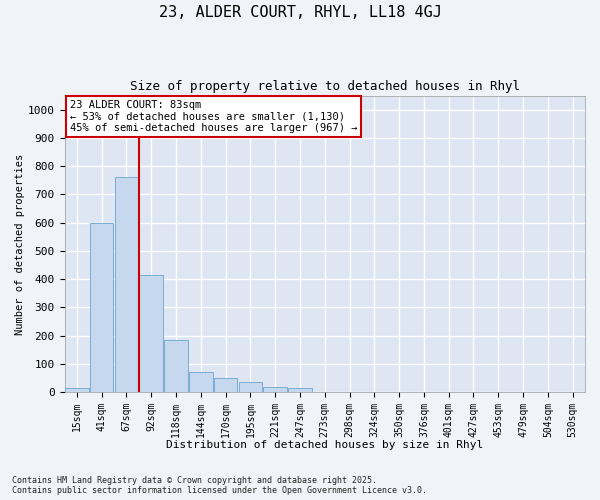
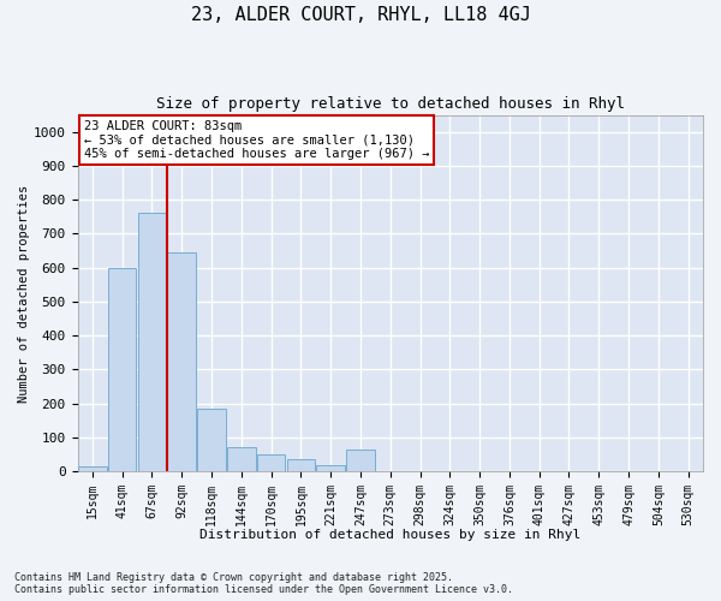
92sqm: 415 -> 645
247sqm: 15 -> 65
